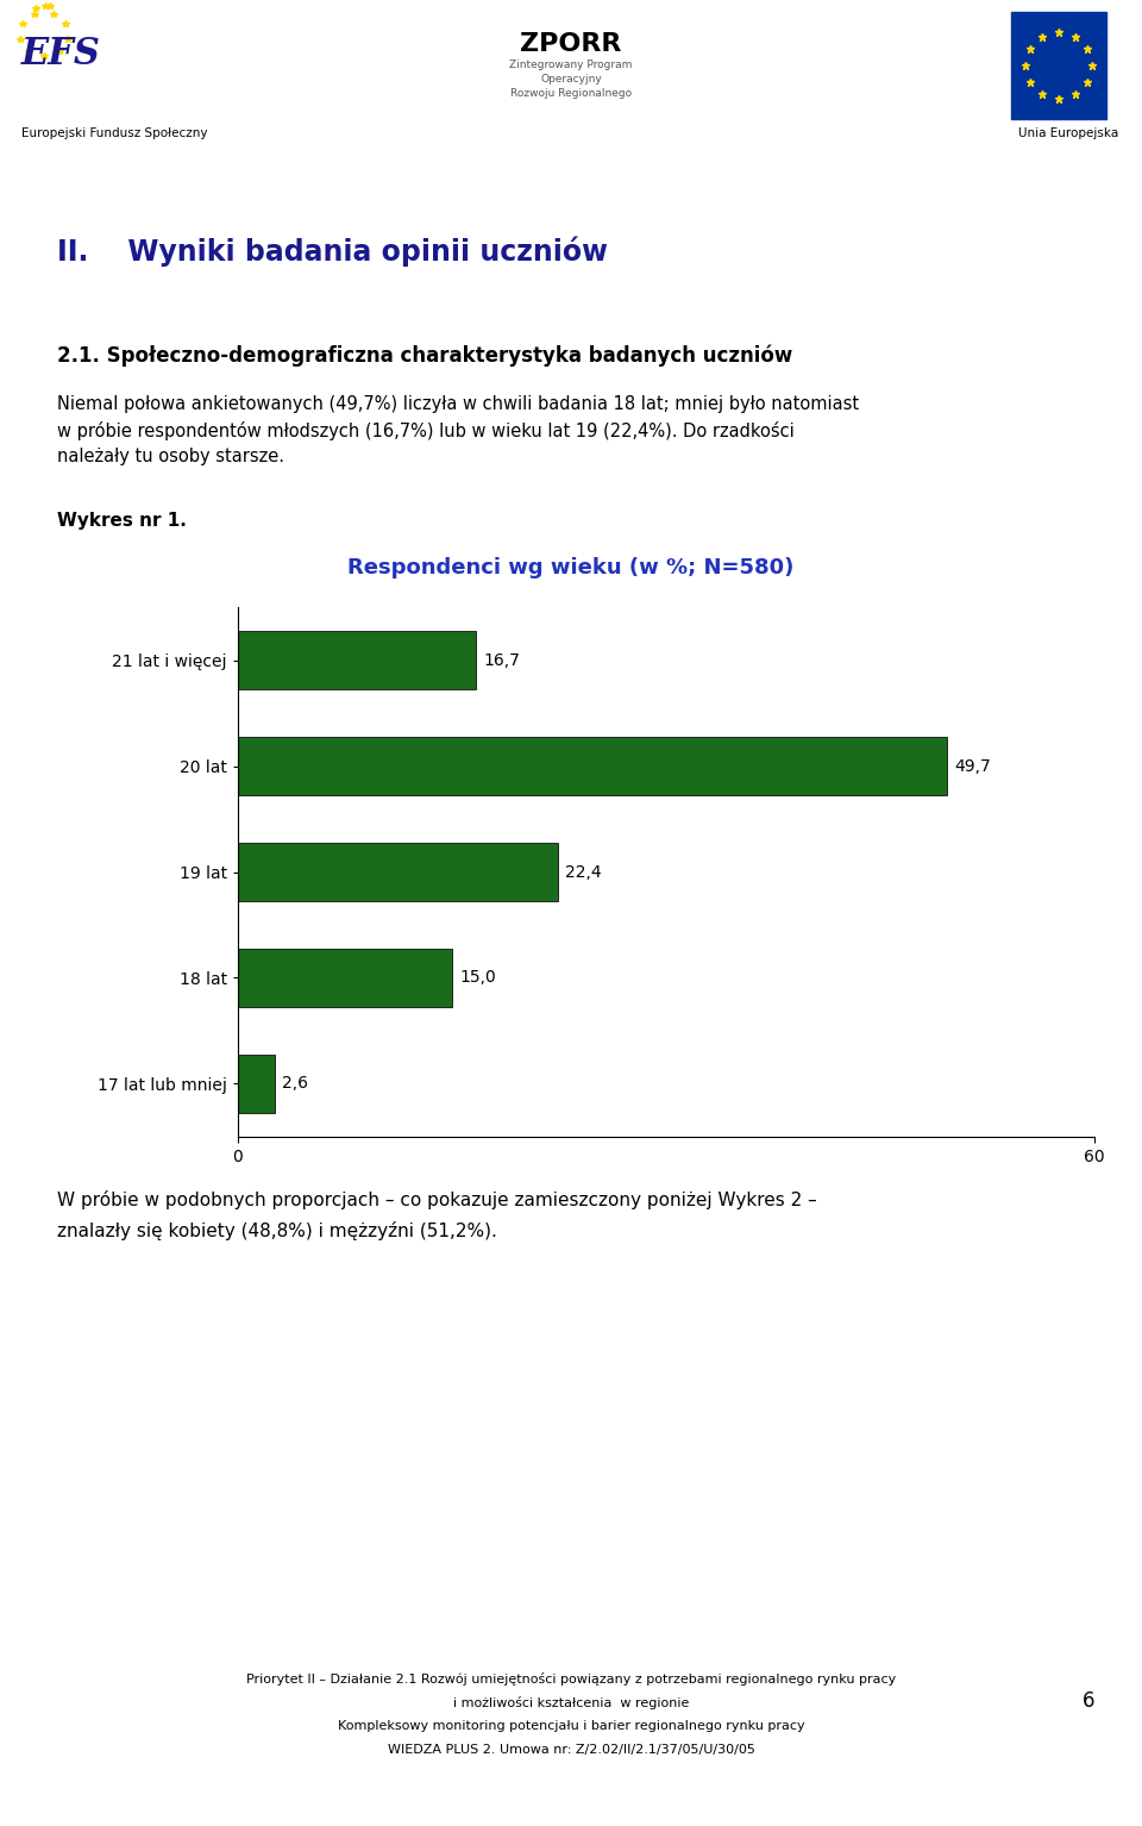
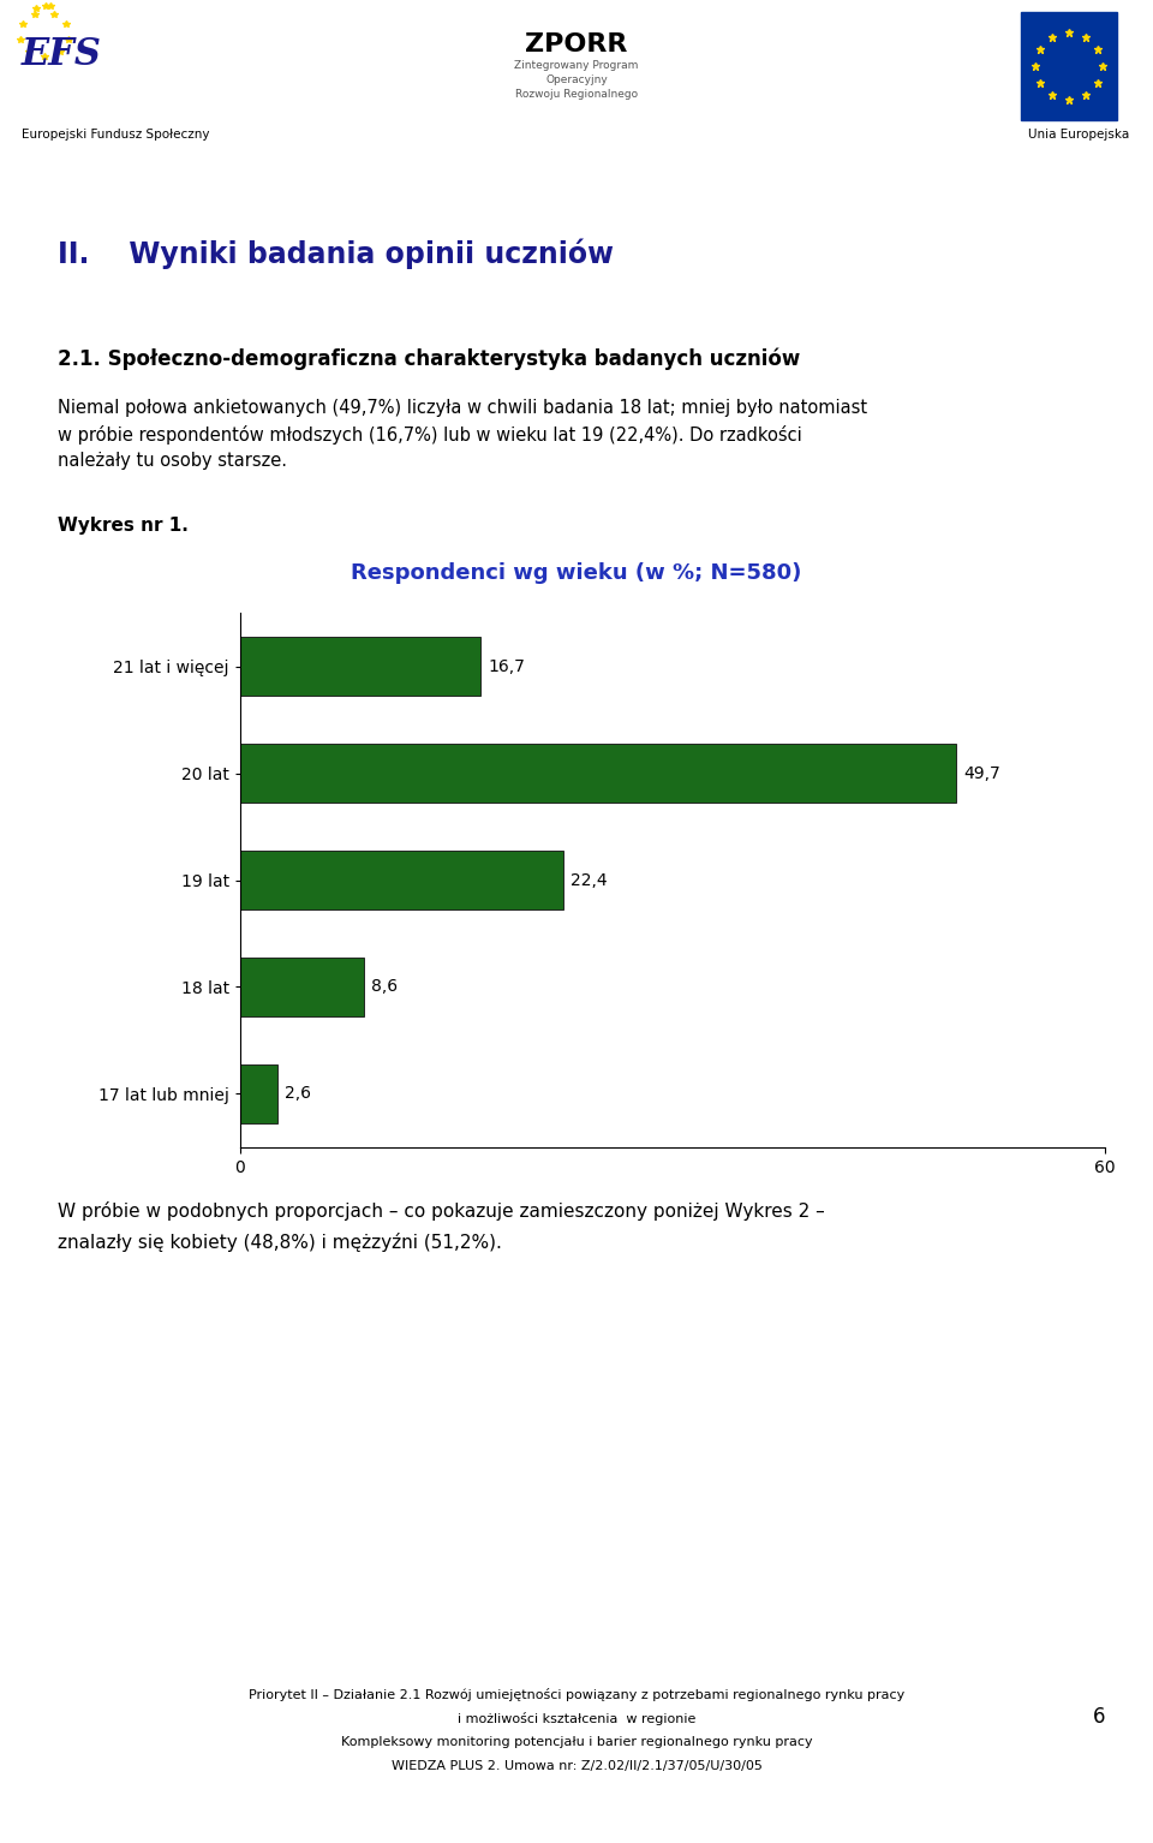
18 lat: 15,0 -> 8,6
